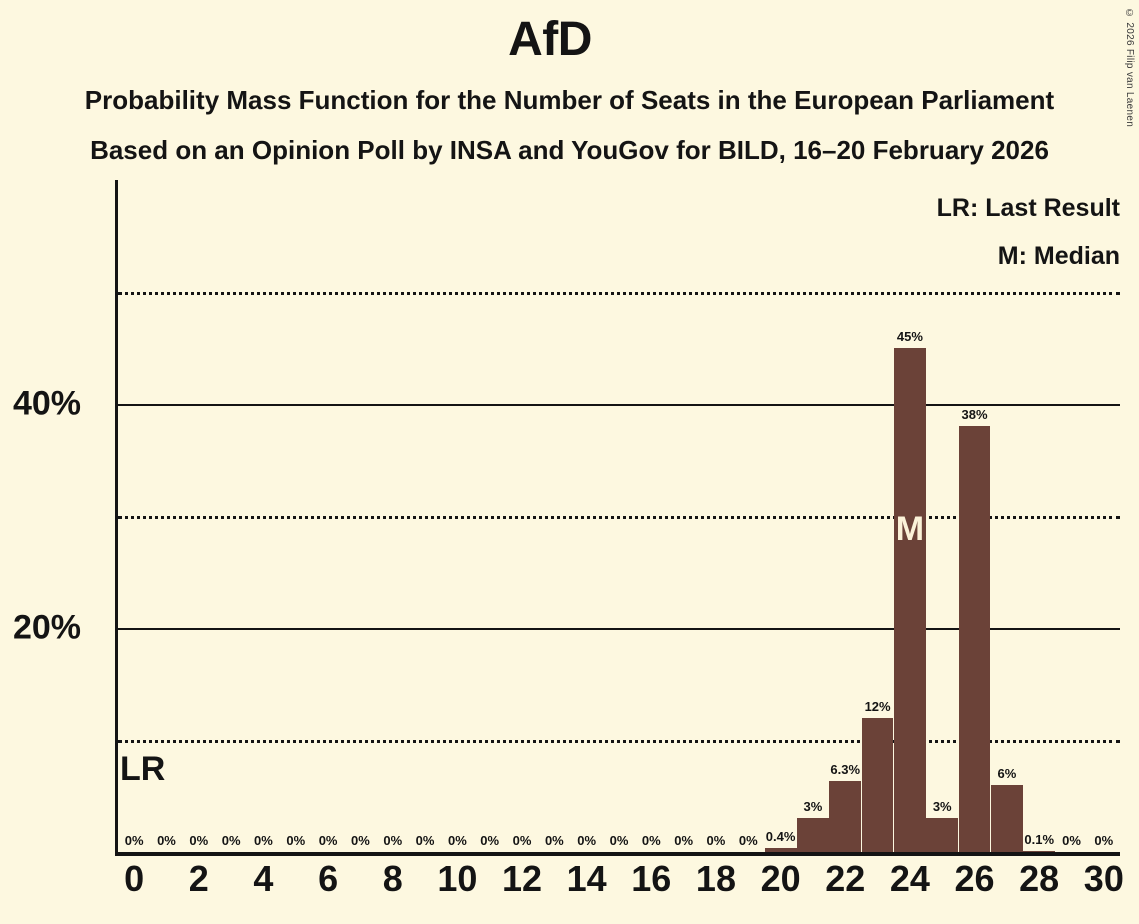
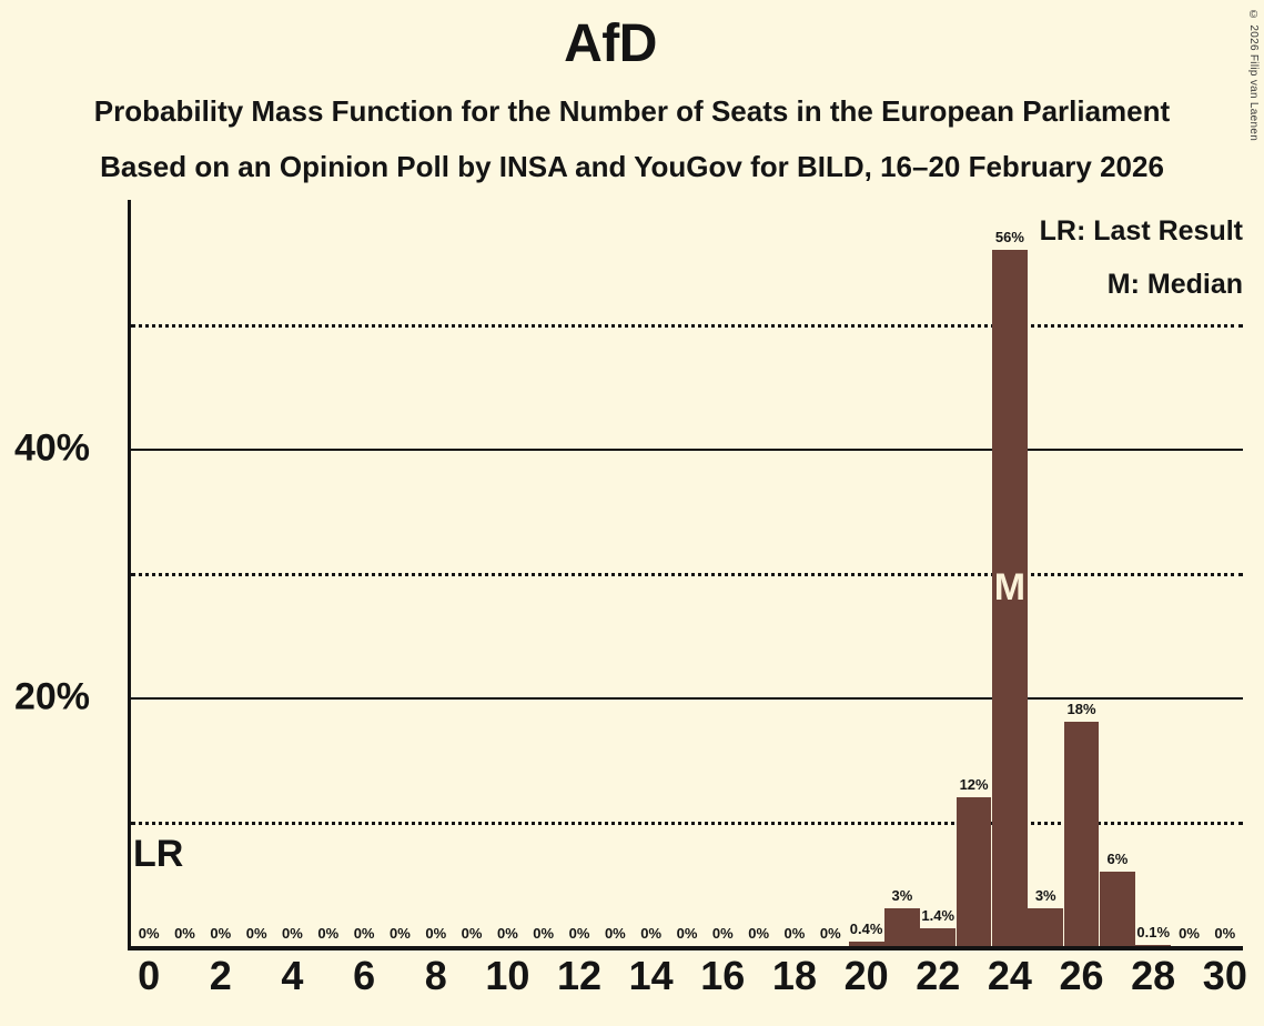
22: 6.3% -> 1.4%
24: 45% -> 56%
26: 38% -> 18%
